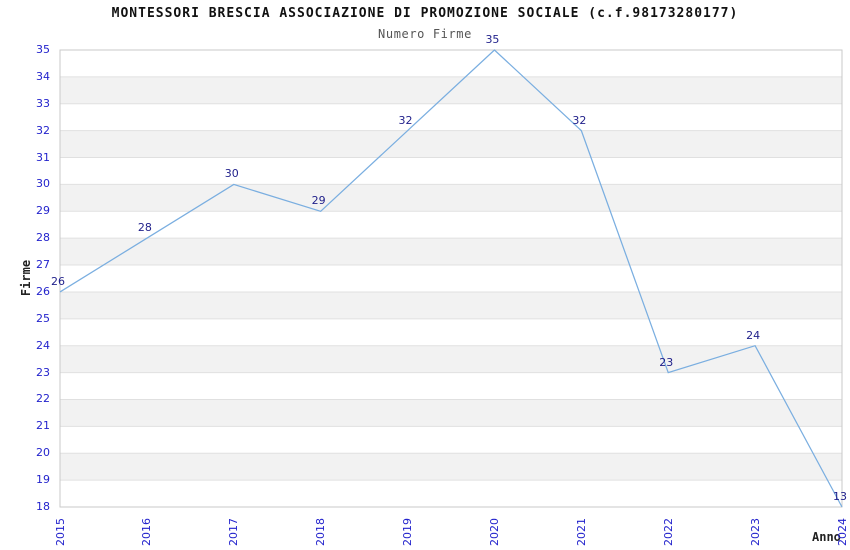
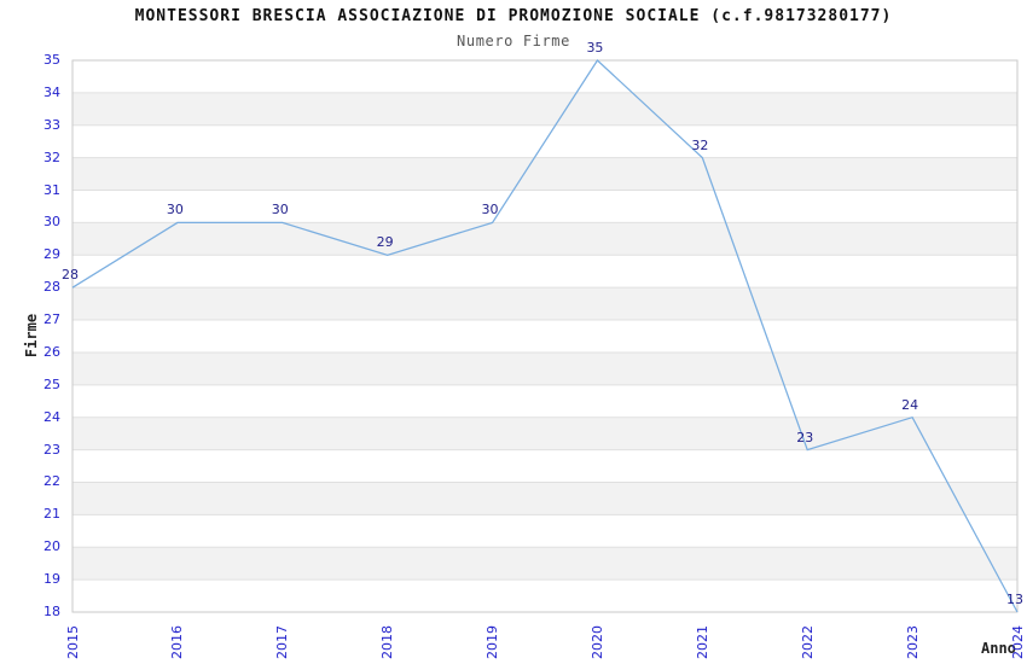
2015: 26 -> 28
2016: 28 -> 30
2019: 32 -> 30
